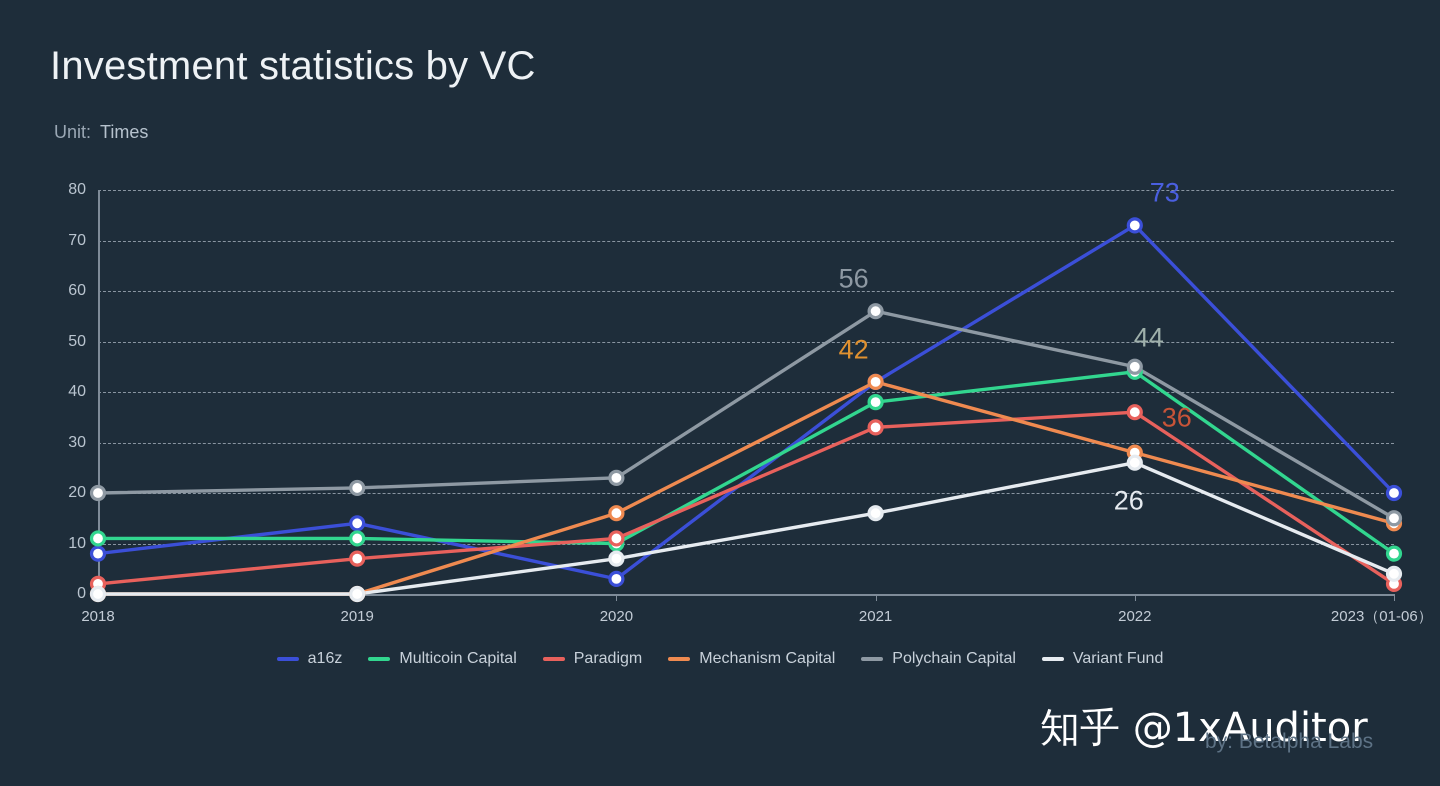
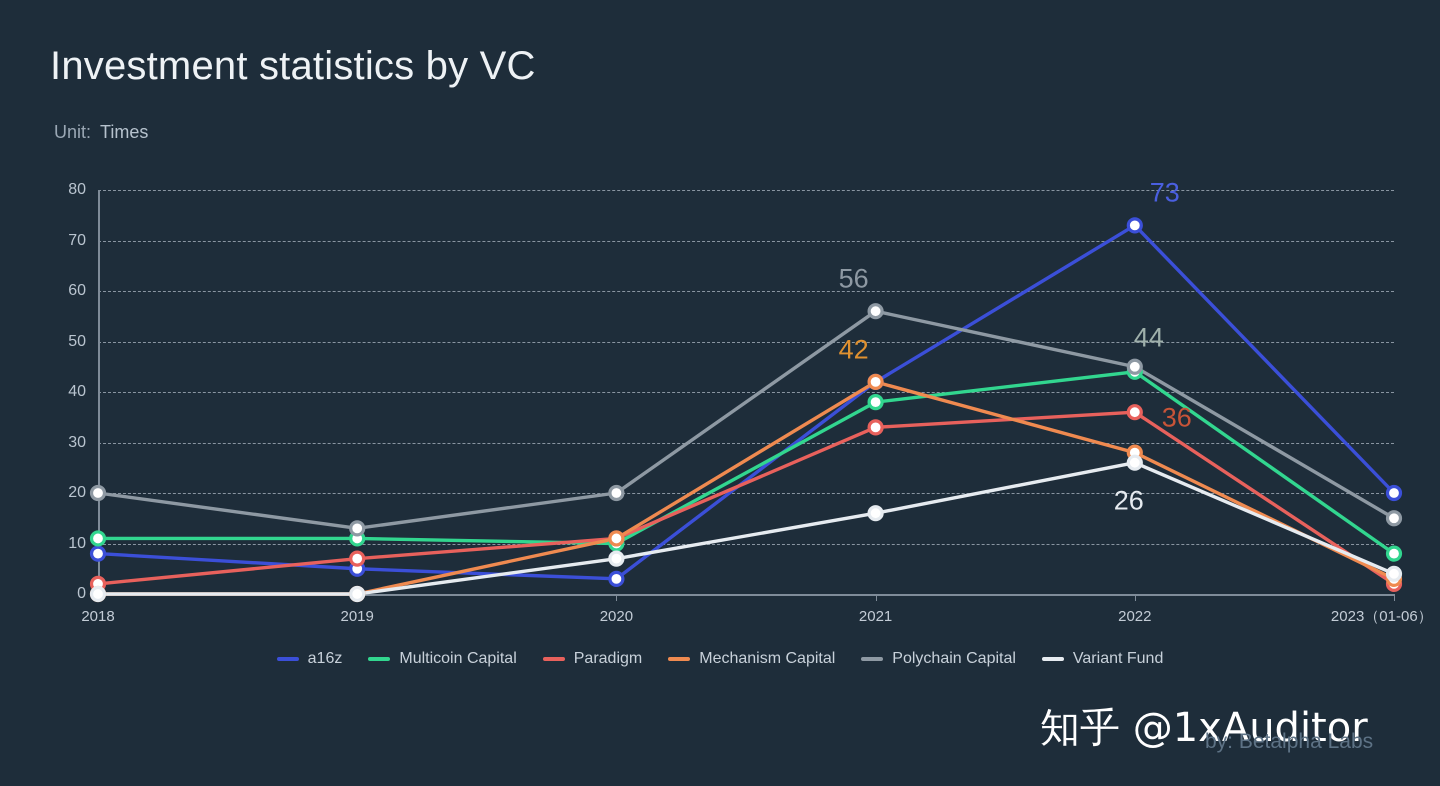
a16z/2019: 14 -> 5
Polychain Capital/2019: 21 -> 13
Mechanism Capital/2020: 16 -> 11
Polychain Capital/2020: 23 -> 20
Mechanism Capital/2023（01-06）: 14 -> 3
